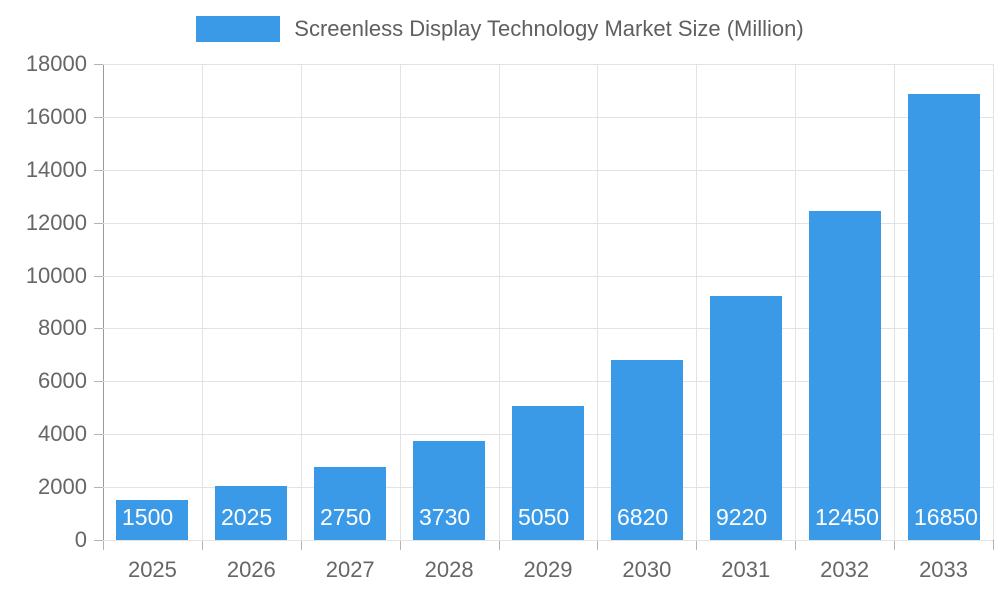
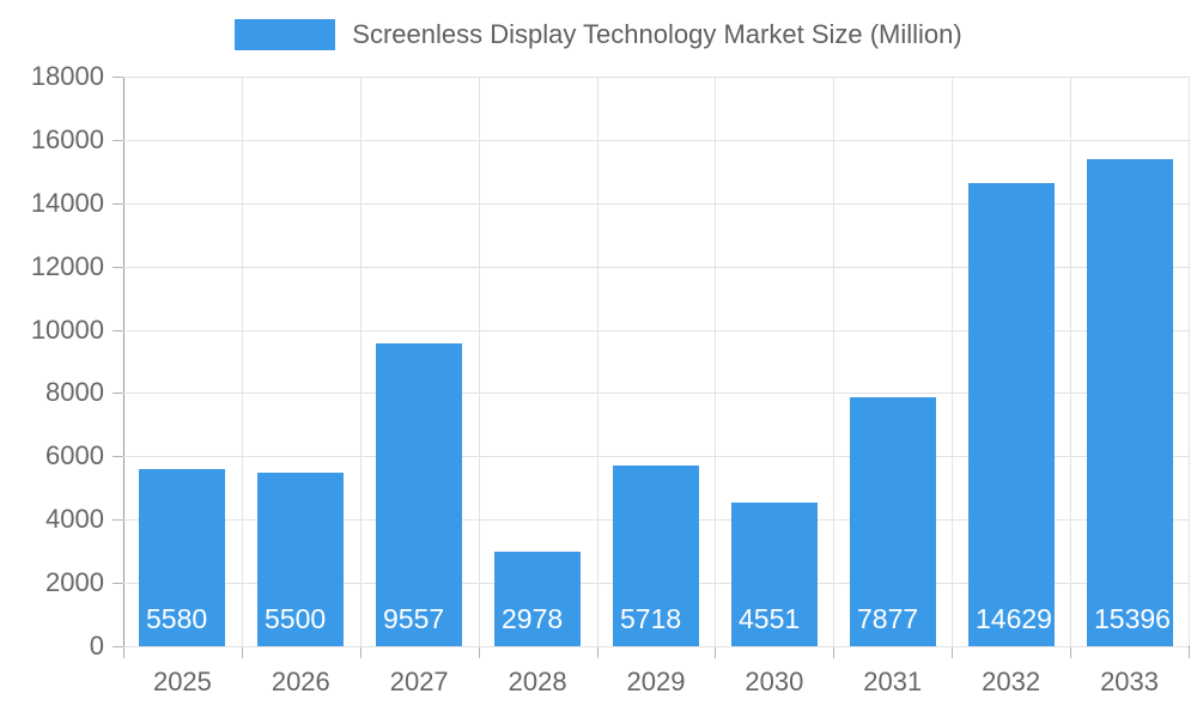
2025: 1500 -> 5580
2026: 2025 -> 5500
2027: 2750 -> 9557
2028: 3730 -> 2978
2029: 5050 -> 5718
2030: 6820 -> 4551
2031: 9220 -> 7877
2032: 12450 -> 14629
2033: 16850 -> 15396
